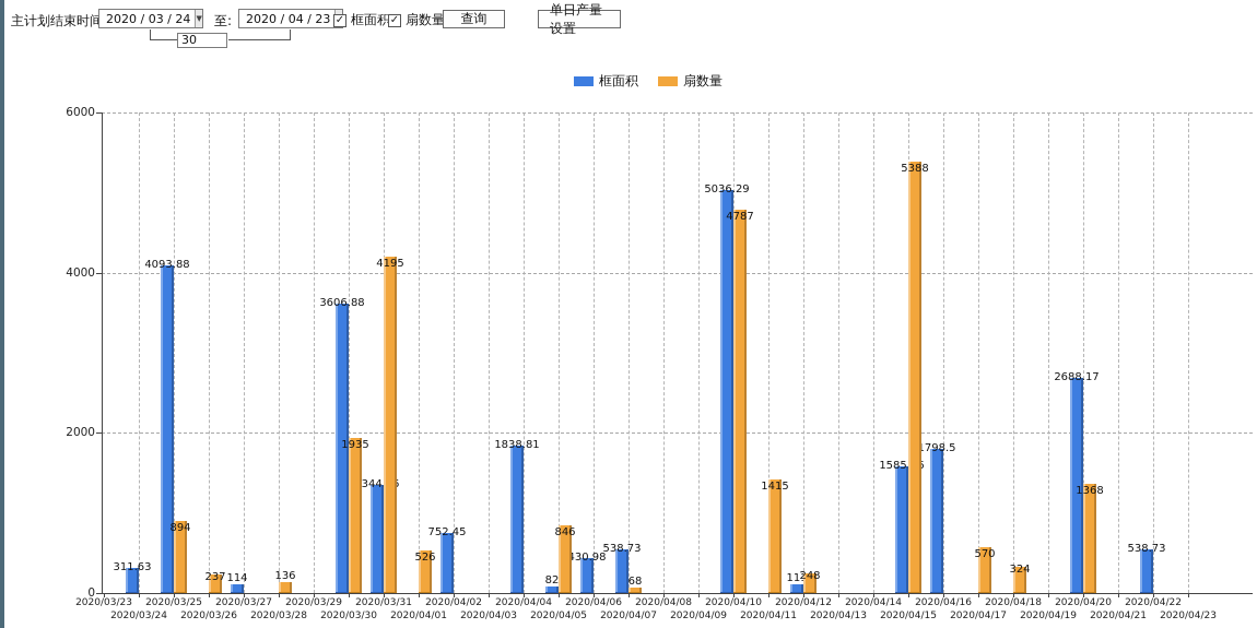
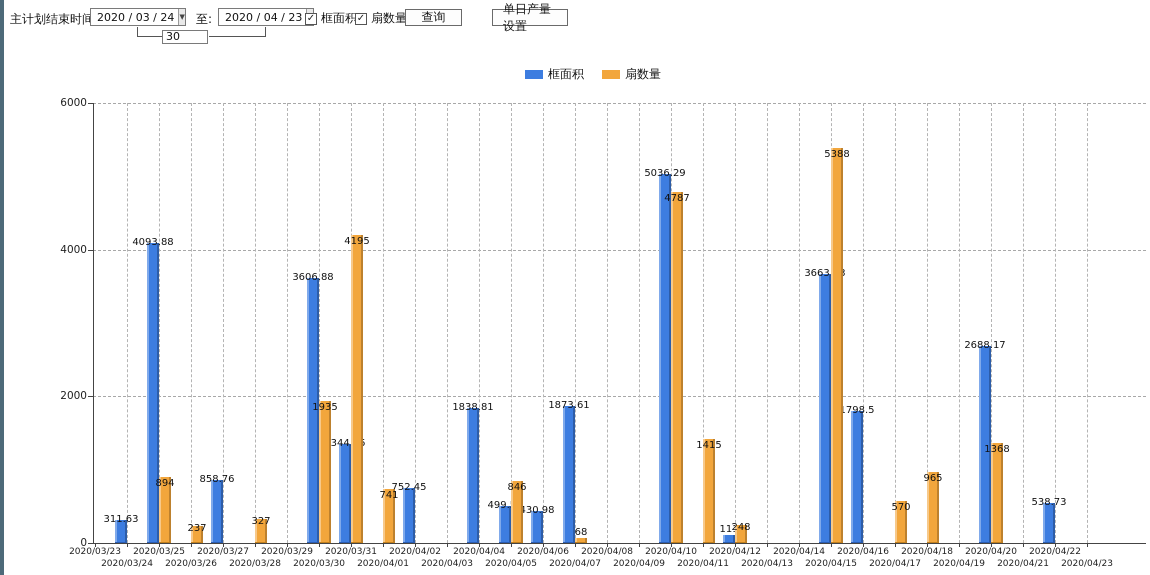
框面积/2020/03/27: 114 -> 858.76
扇数量/2020/03/28: 136 -> 327
扇数量/2020/04/01: 526 -> 741
框面积/2020/04/05: 82 -> 499.53
框面积/2020/04/07: 538.73 -> 1873.61
框面积/2020/04/15: 1585.96 -> 3663.83
扇数量/2020/04/18: 324 -> 965
